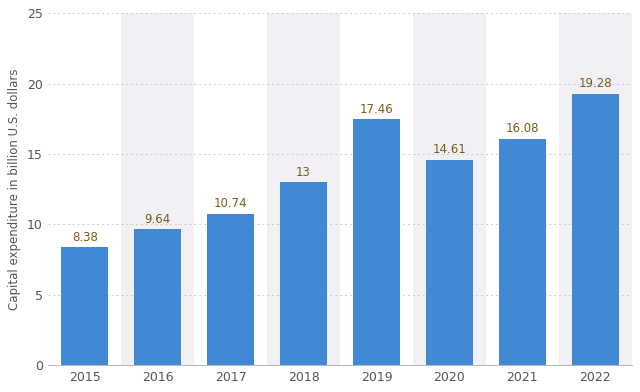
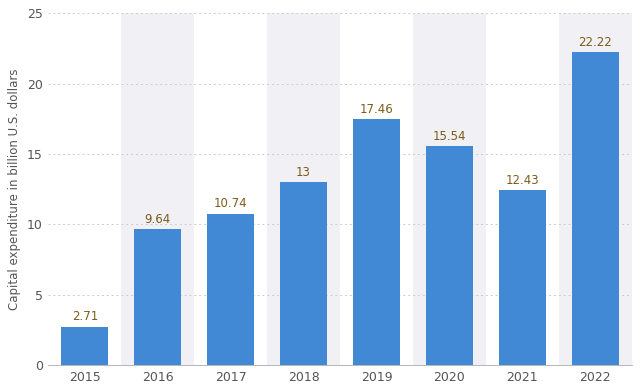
2015: 8.38 -> 2.71
2020: 14.61 -> 15.54
2021: 16.08 -> 12.43
2022: 19.28 -> 22.22
